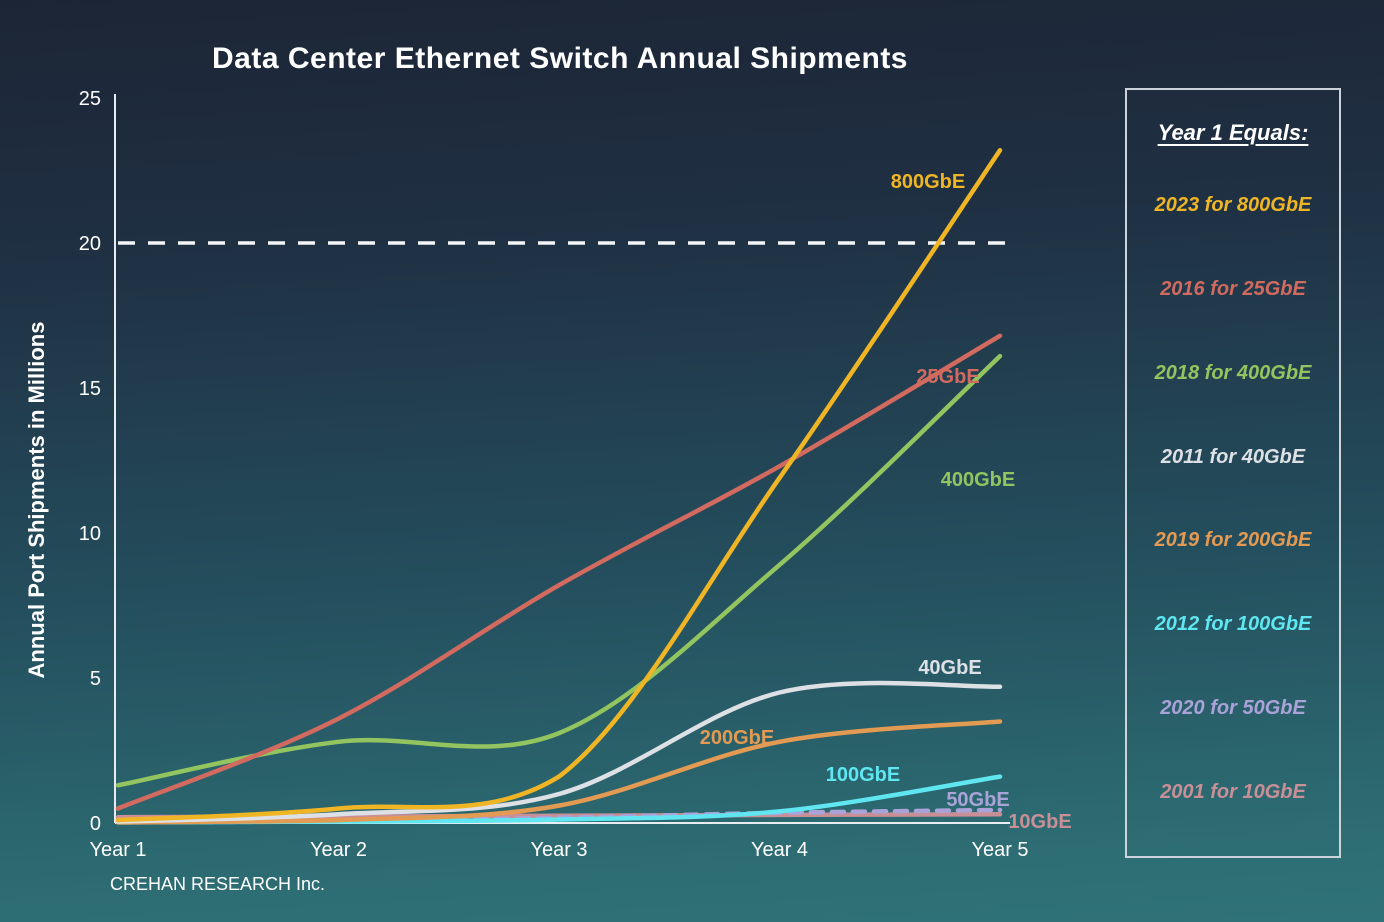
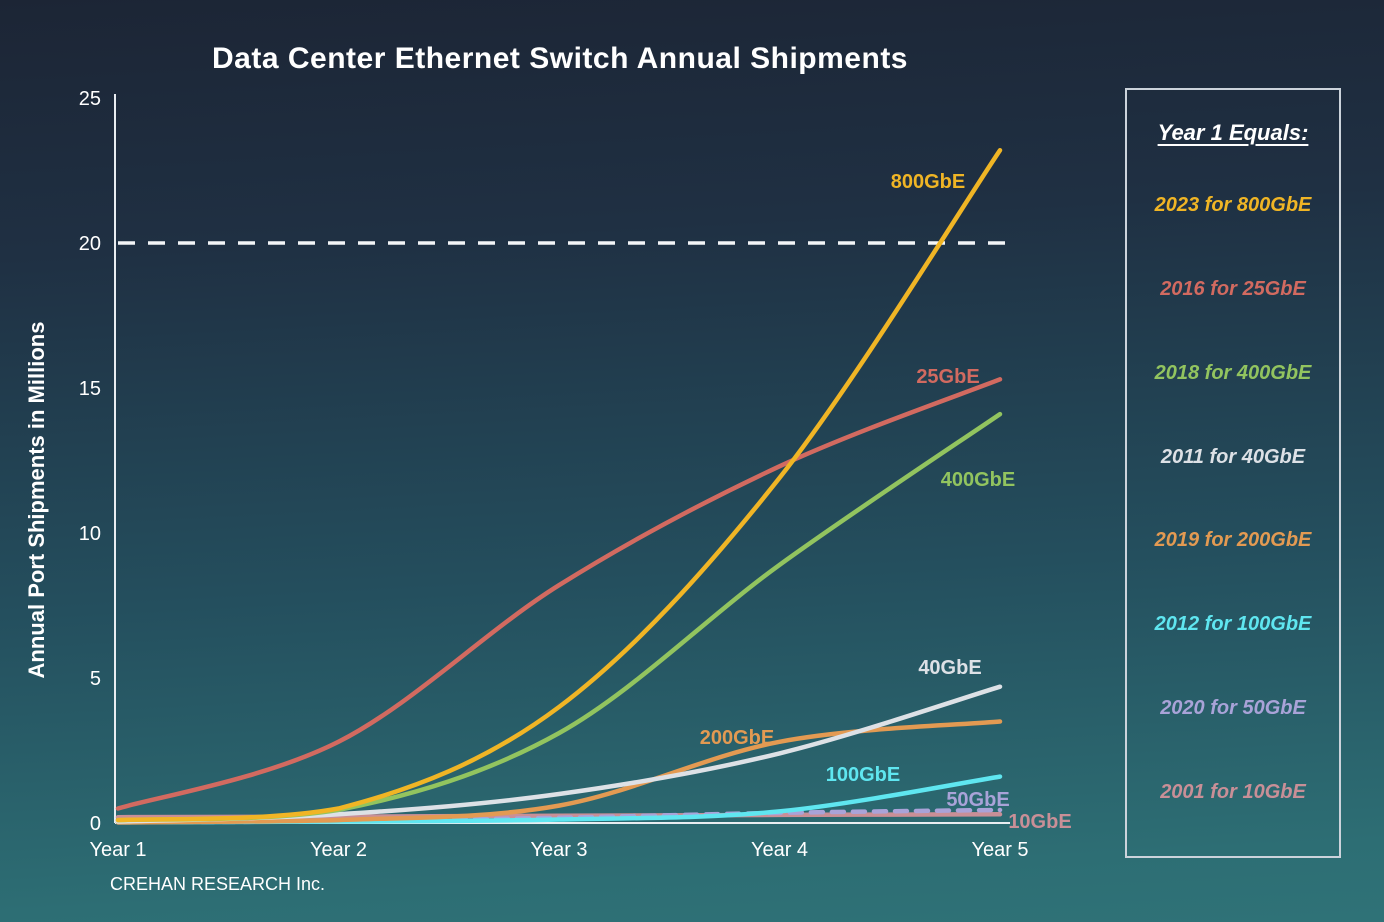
400GbE/Year 1: 1.3 -> 0.1
400GbE/Year 2: 2.8 -> 0.5
25GbE/Year 2: 3.6 -> 2.8
800GbE/Year 3: 1.6 -> 4.0
40GbE/Year 4: 4.5 -> 2.4
400GbE/Year 5: 16.1 -> 14.1
25GbE/Year 5: 16.8 -> 15.3
